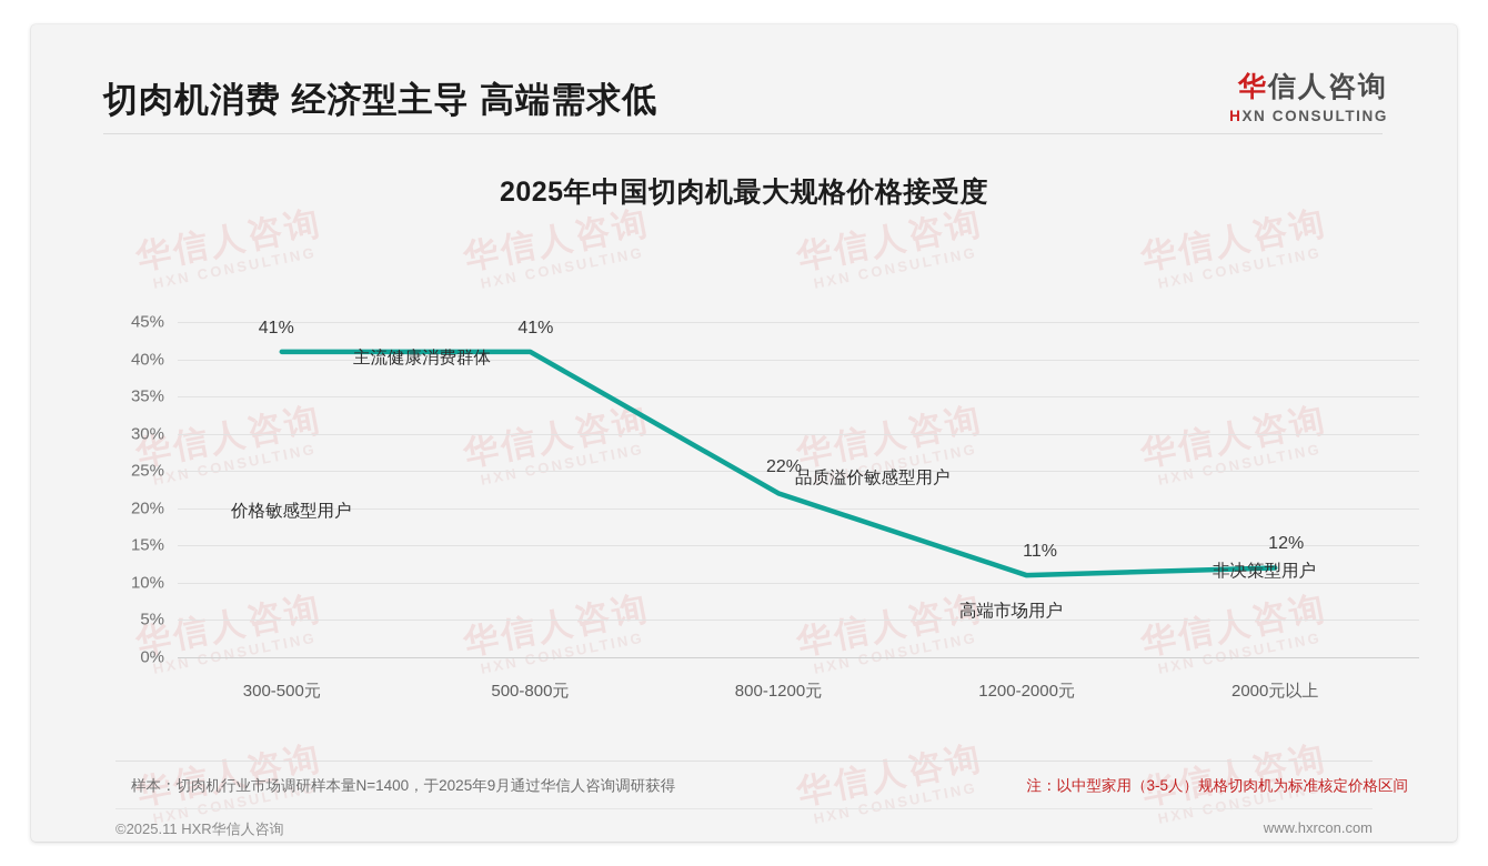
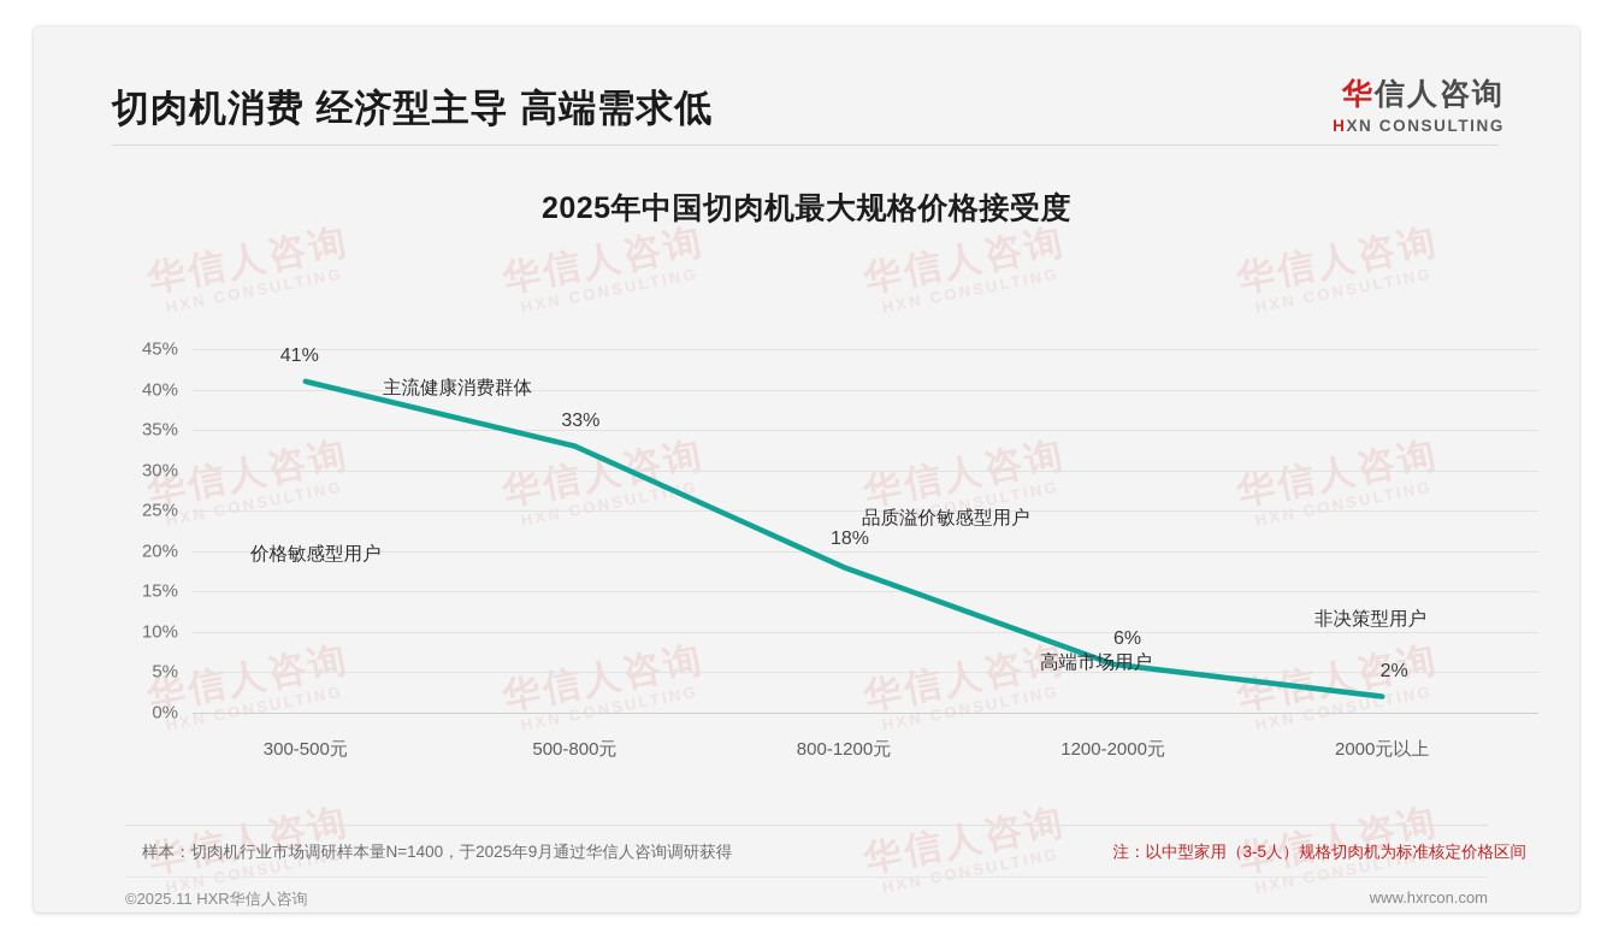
500-800元: 41% -> 33%
800-1200元: 22% -> 18%
1200-2000元: 11% -> 6%
2000元以上: 12% -> 2%
